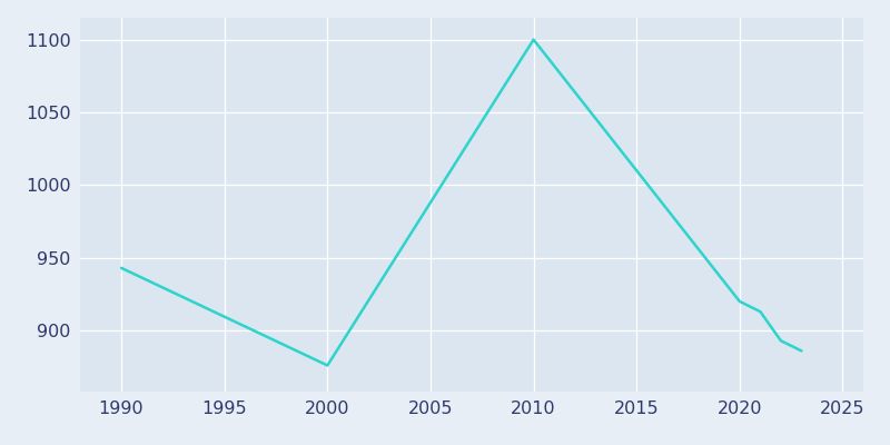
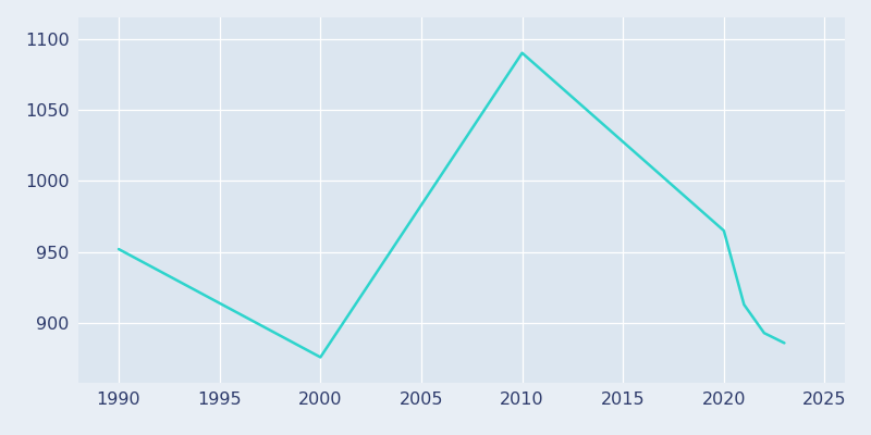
1990: 943 -> 952
2010: 1100 -> 1090
2020: 920 -> 965
